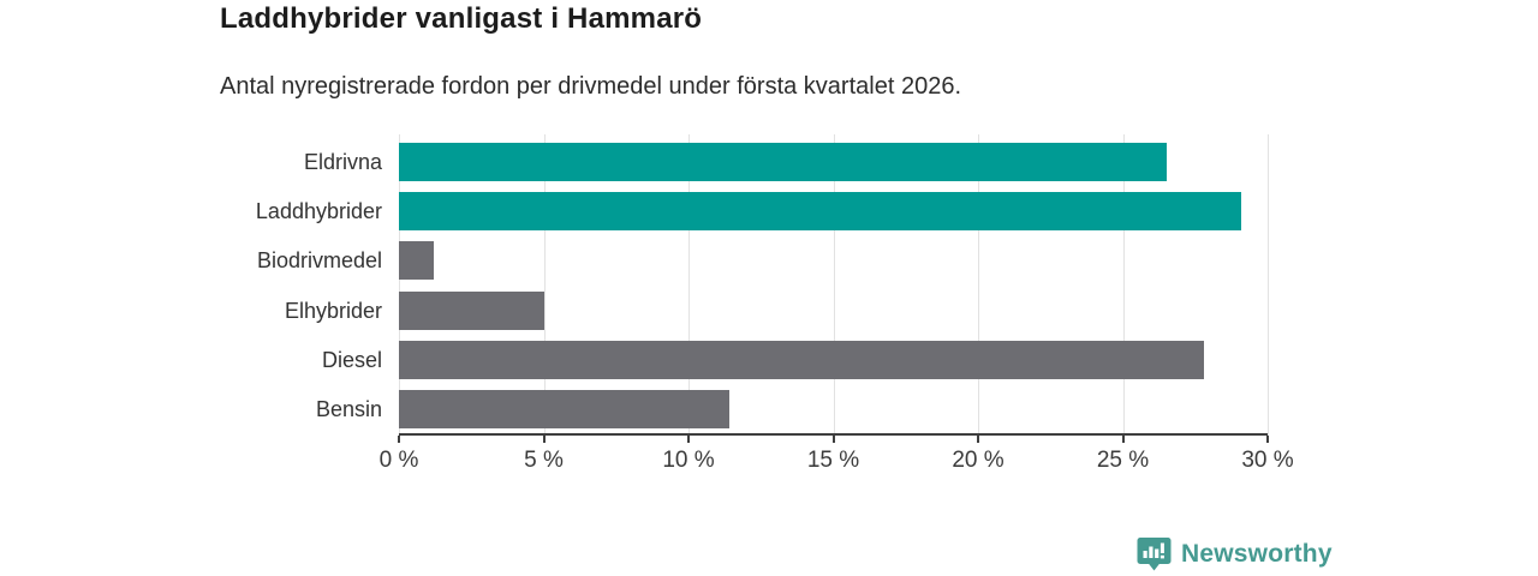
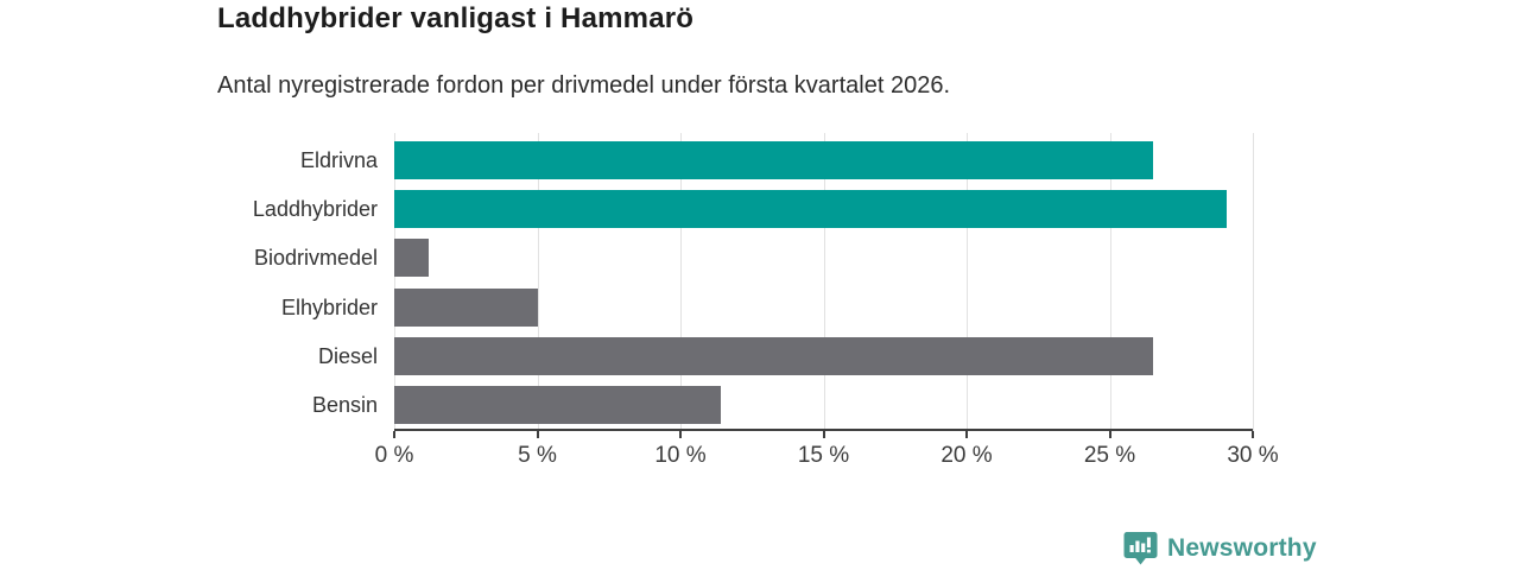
Diesel: 27.8% -> 26.5%
